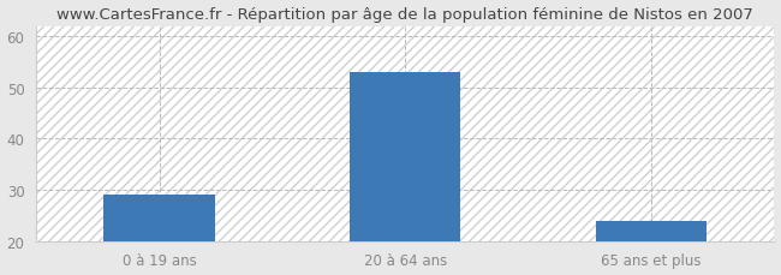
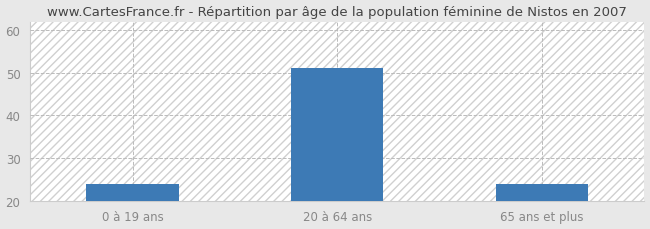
0 à 19 ans: 29 -> 24
20 à 64 ans: 53 -> 51
